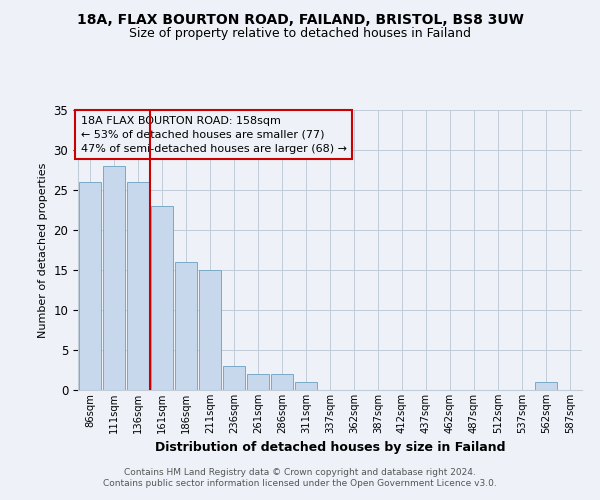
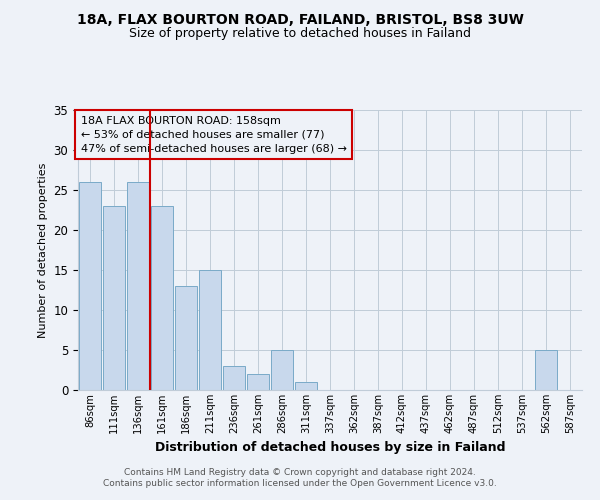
111sqm: 28 -> 23
186sqm: 16 -> 13
286sqm: 2 -> 5
562sqm: 1 -> 5
